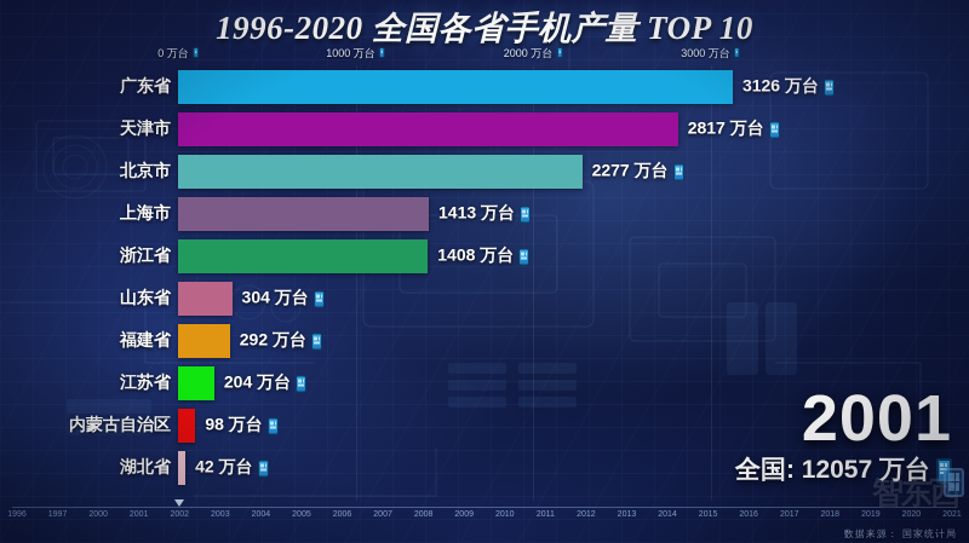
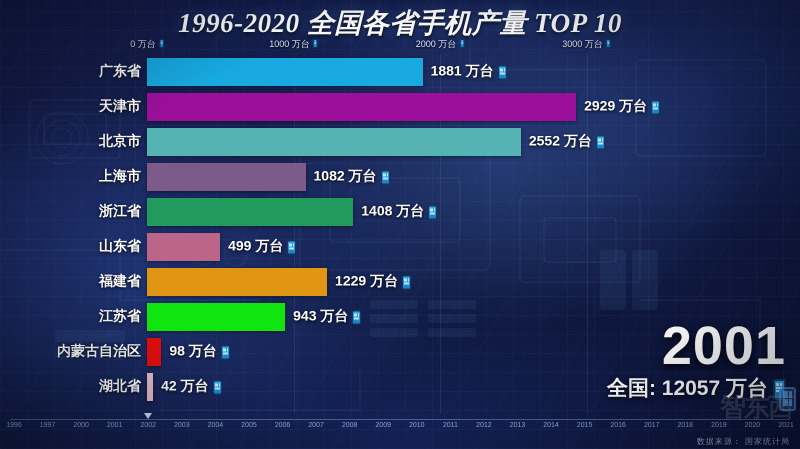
广东省: 3126 -> 1881
天津市: 2817 -> 2929
北京市: 2277 -> 2552
上海市: 1413 -> 1082
山东省: 304 -> 499
福建省: 292 -> 1229
江苏省: 204 -> 943
